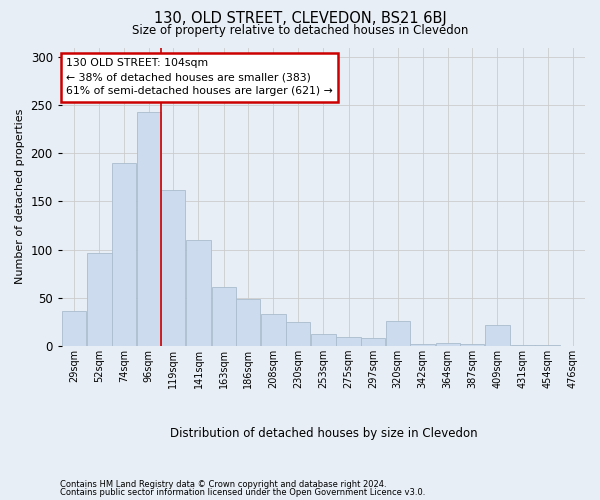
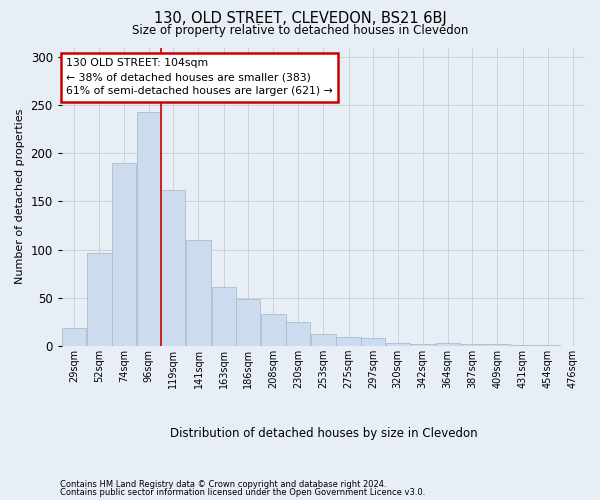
29sqm: 36 -> 19
320sqm: 26 -> 3
409sqm: 22 -> 2
